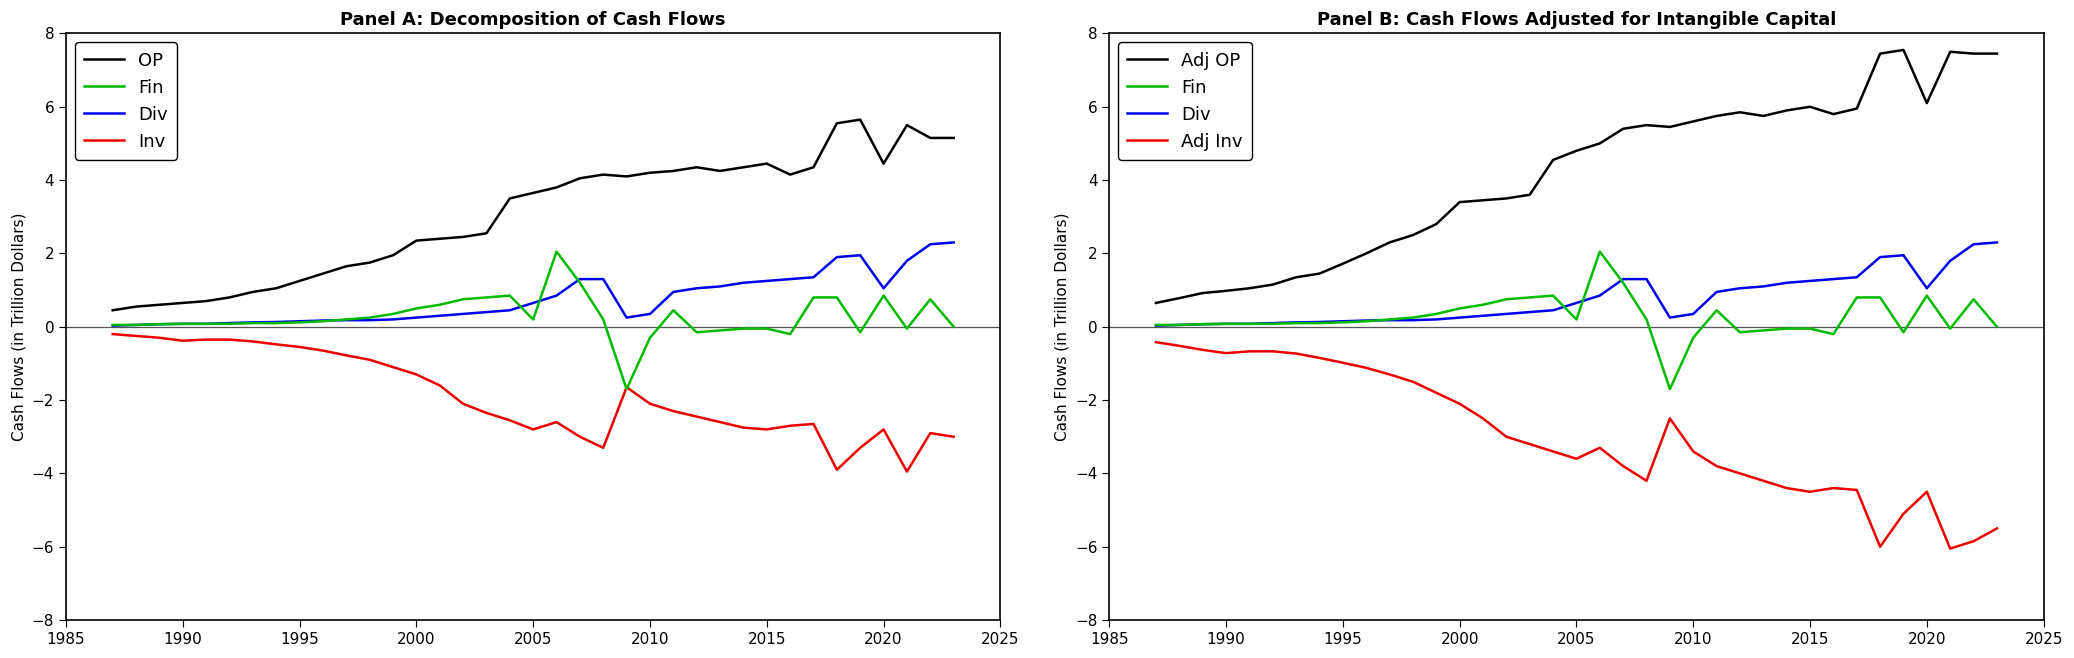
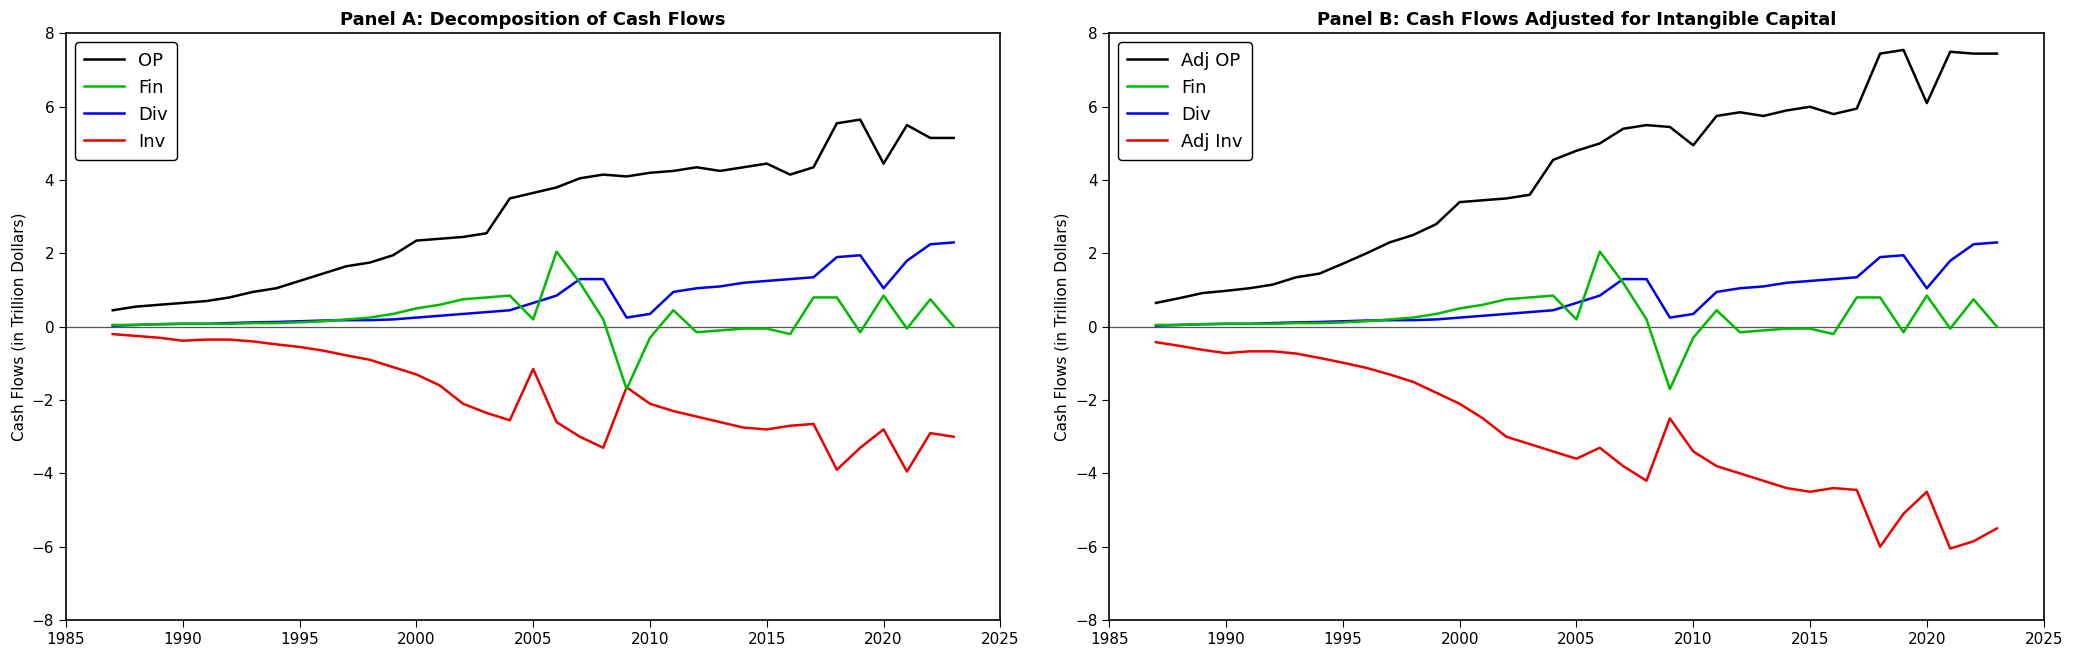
Panel A: Decomposition of Cash Flows/Inv/2005: -2.80 -> -1.15
Panel B: Cash Flows Adjusted for Intangible Capital/Adj OP/2010: 5.60 -> 4.95
